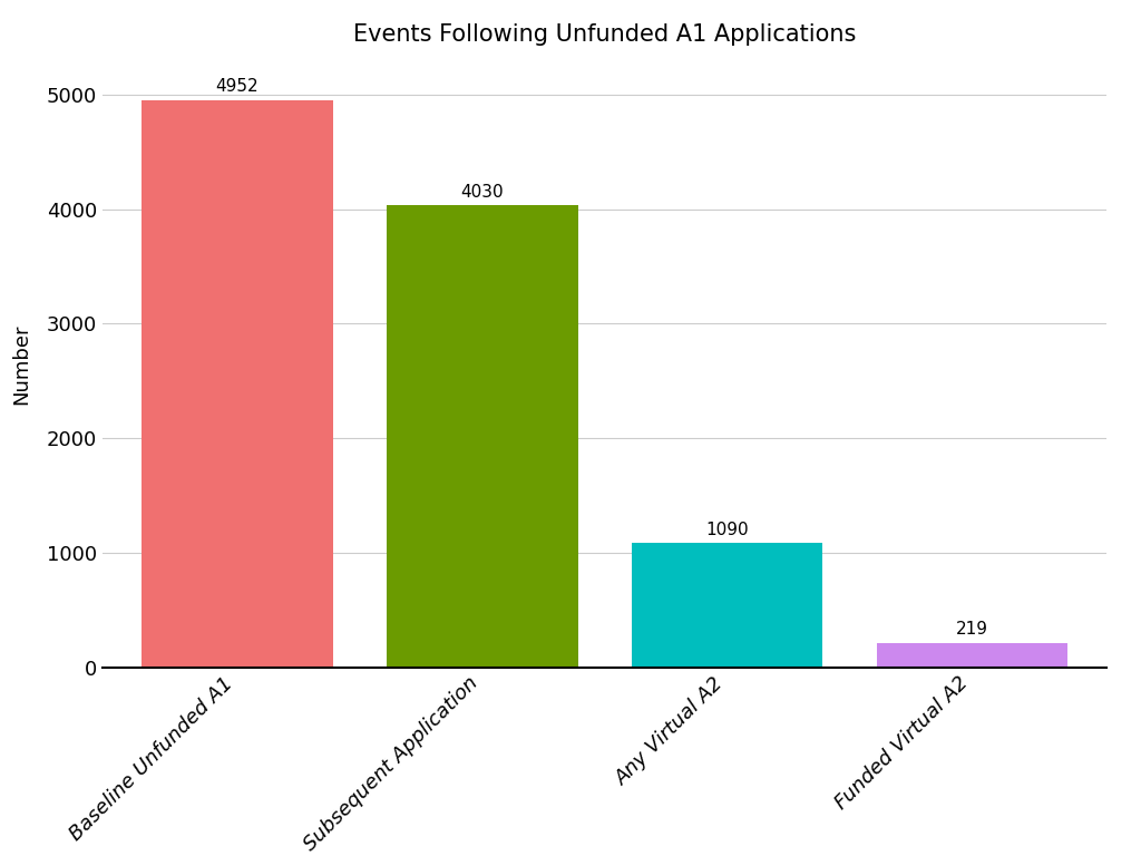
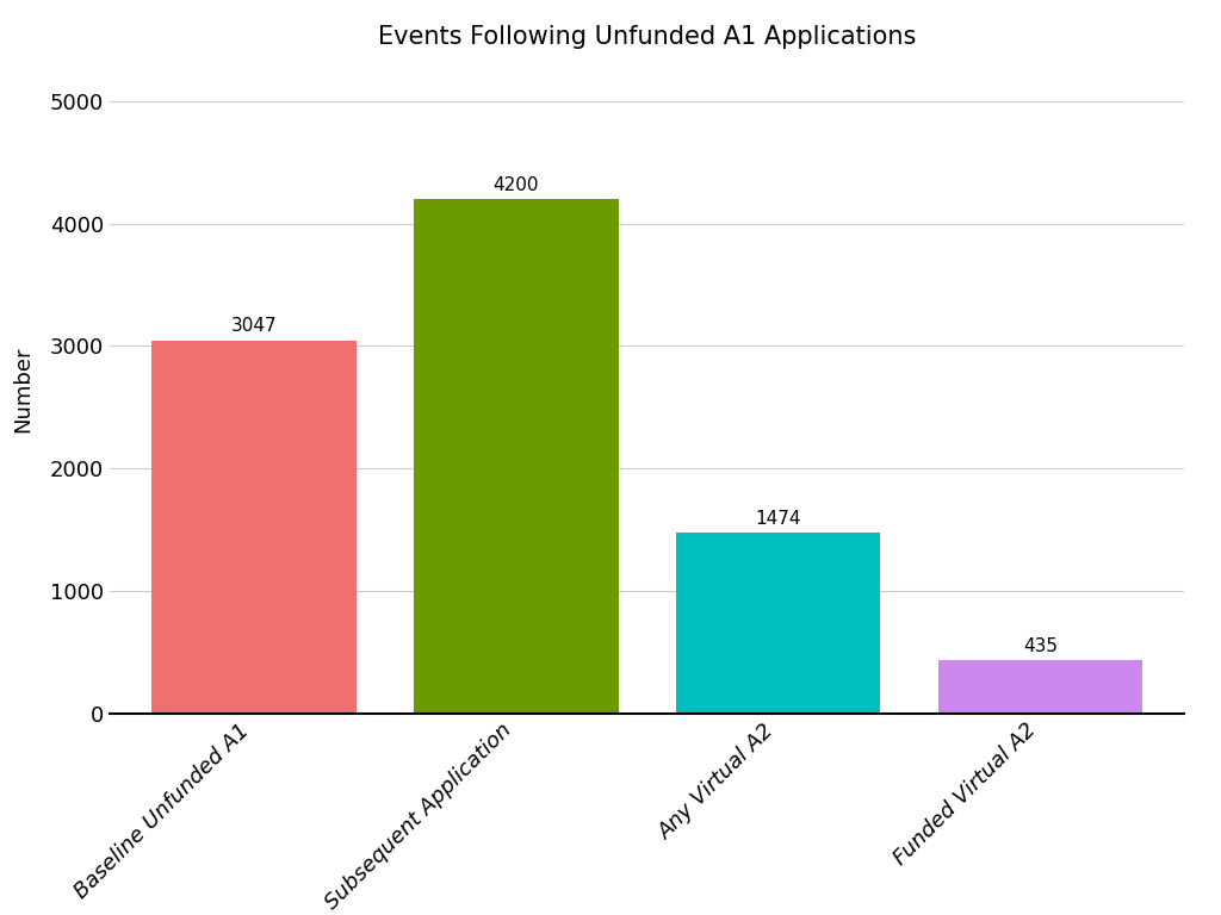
Baseline Unfunded A1: 4952 -> 3047
Subsequent Application: 4030 -> 4200
Any Virtual A2: 1090 -> 1474
Funded Virtual A2: 219 -> 435
